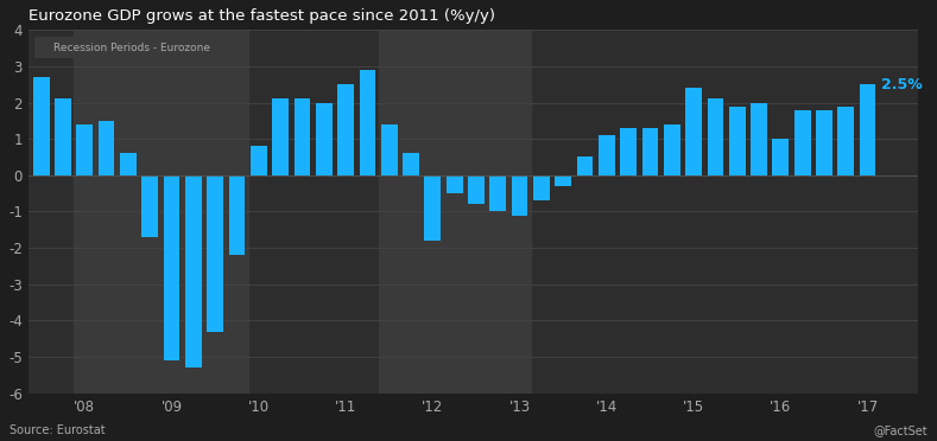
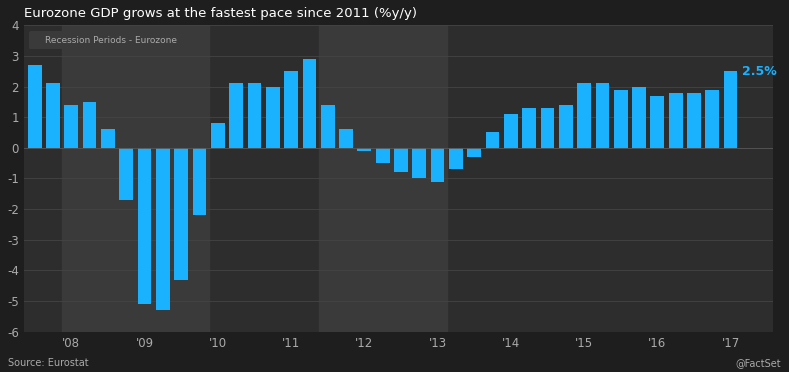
'12: -1.8 -> -0.1
'15: 2.4 -> 2.1
'16: 1.0 -> 1.7
